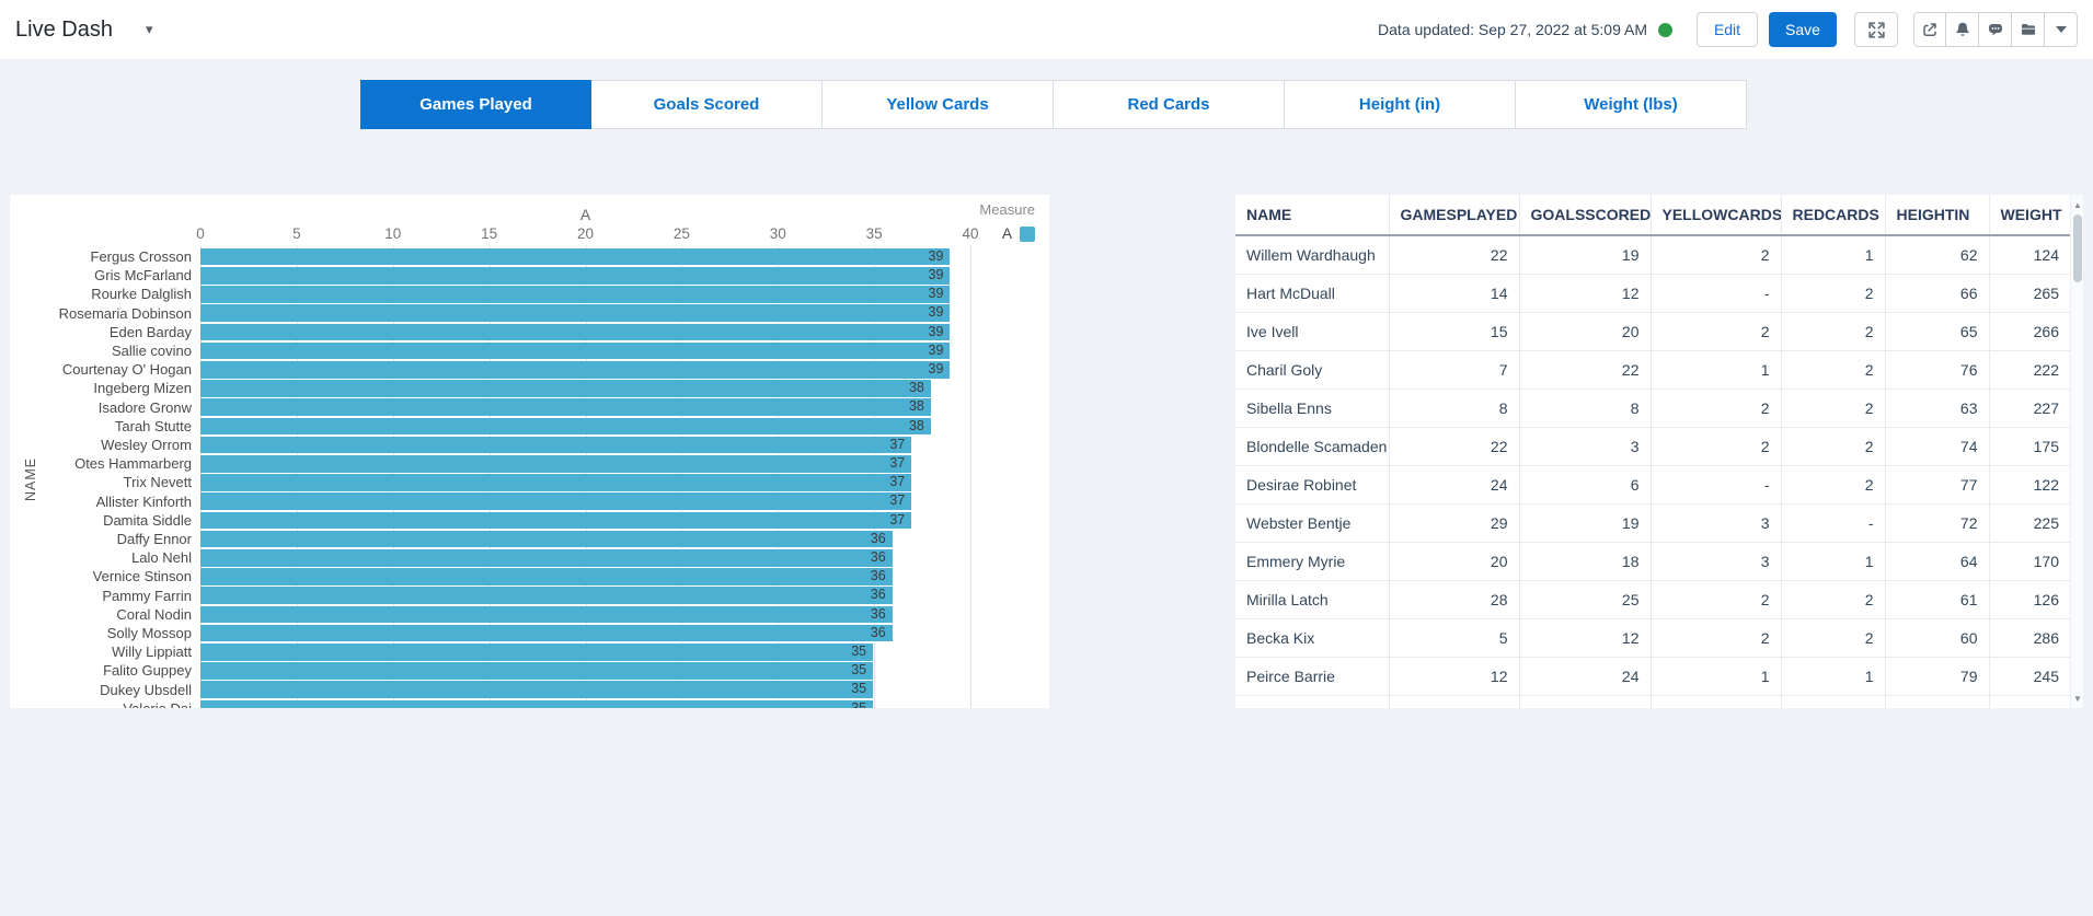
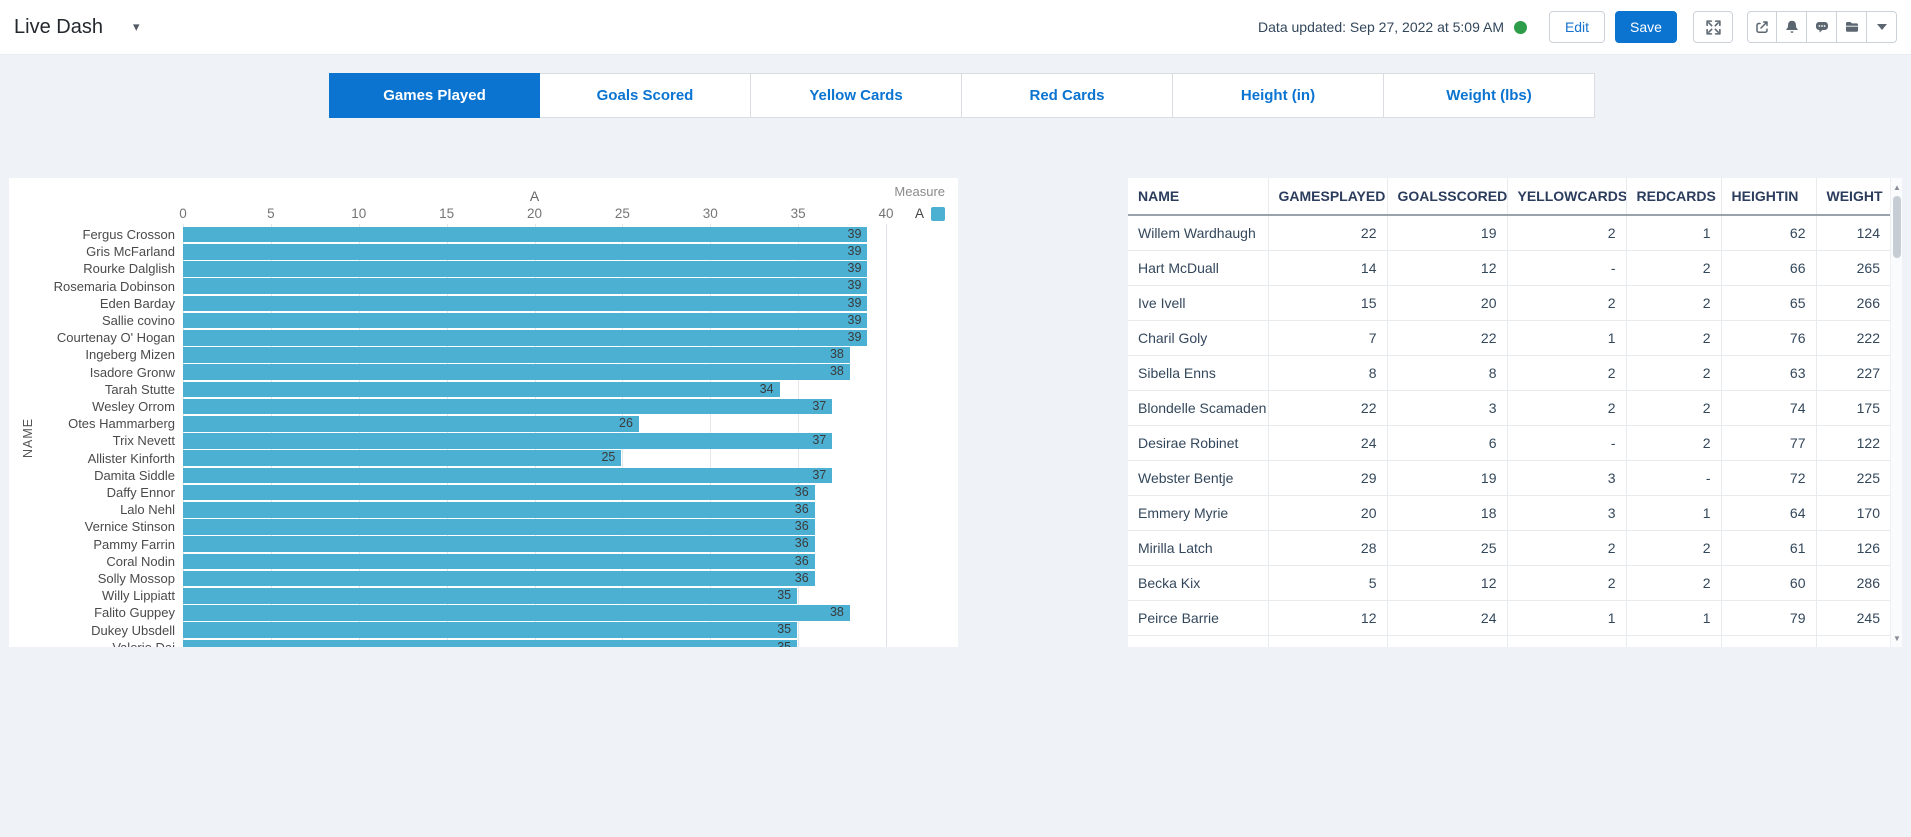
Tarah Stutte: 38 -> 34
Otes Hammarberg: 37 -> 26
Allister Kinforth: 37 -> 25
Falito Guppey: 35 -> 38
